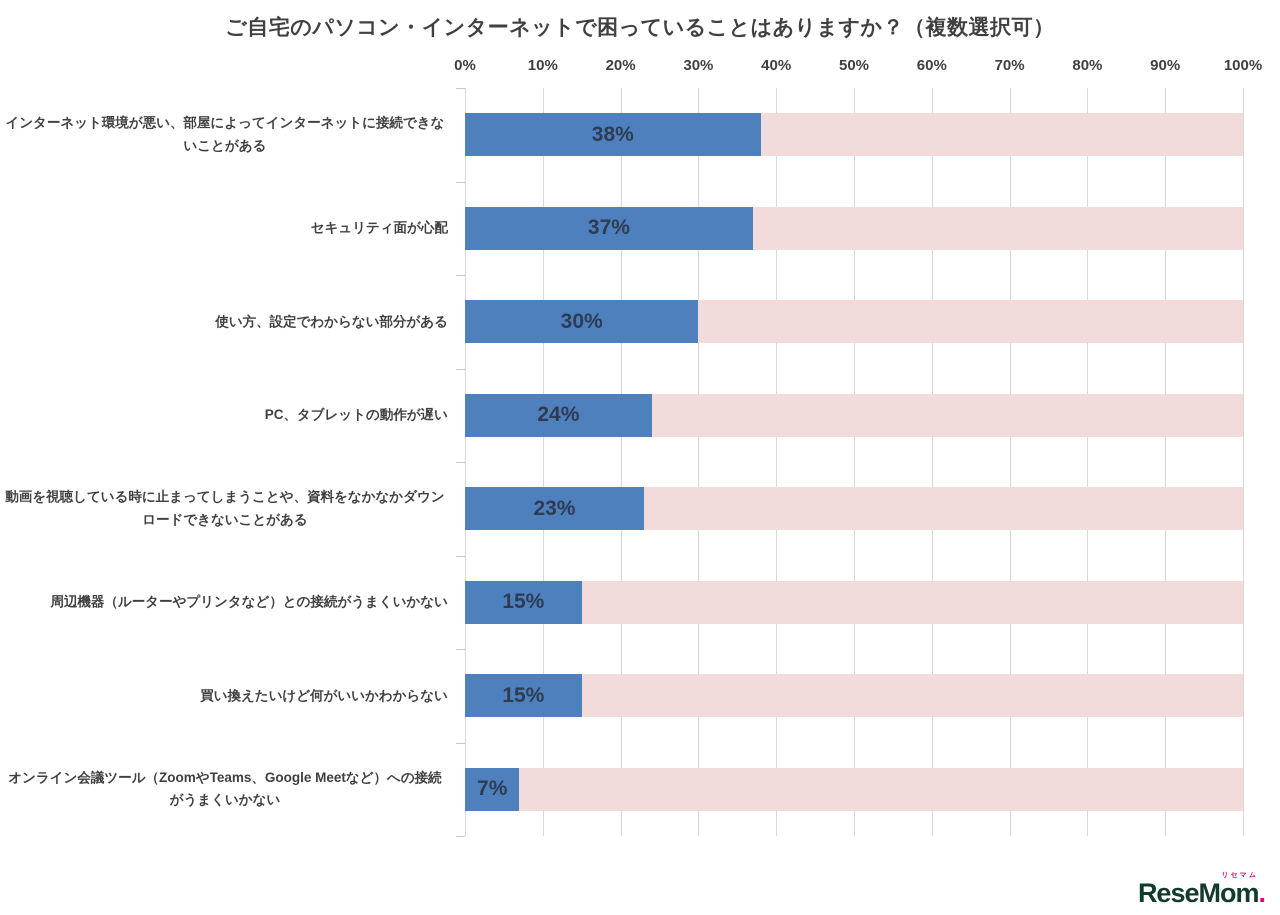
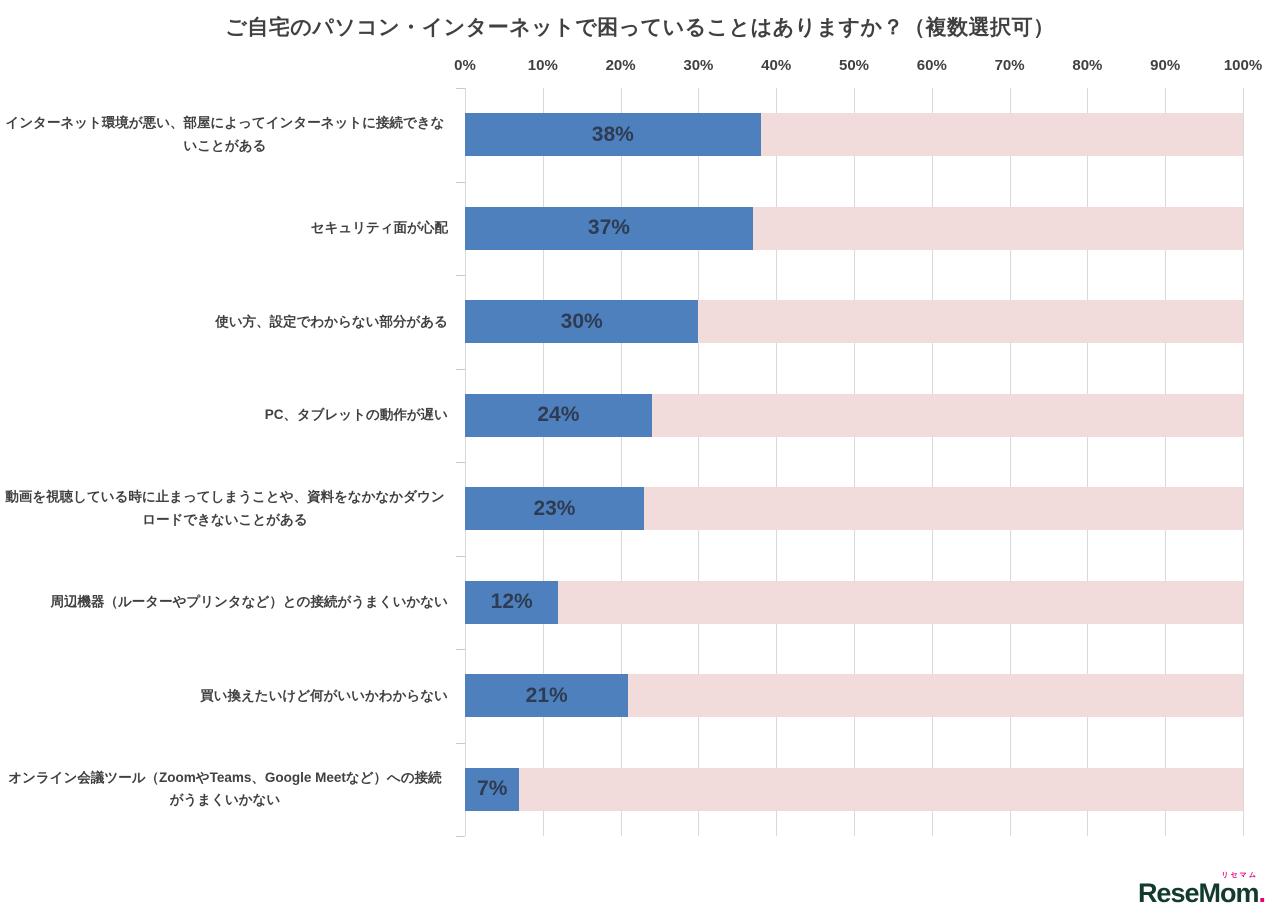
周辺機器（ルーターやプリンタなど）との接続がうまくいかない: 15% -> 12%
買い換えたいけど何がいいかわからない: 15% -> 21%
